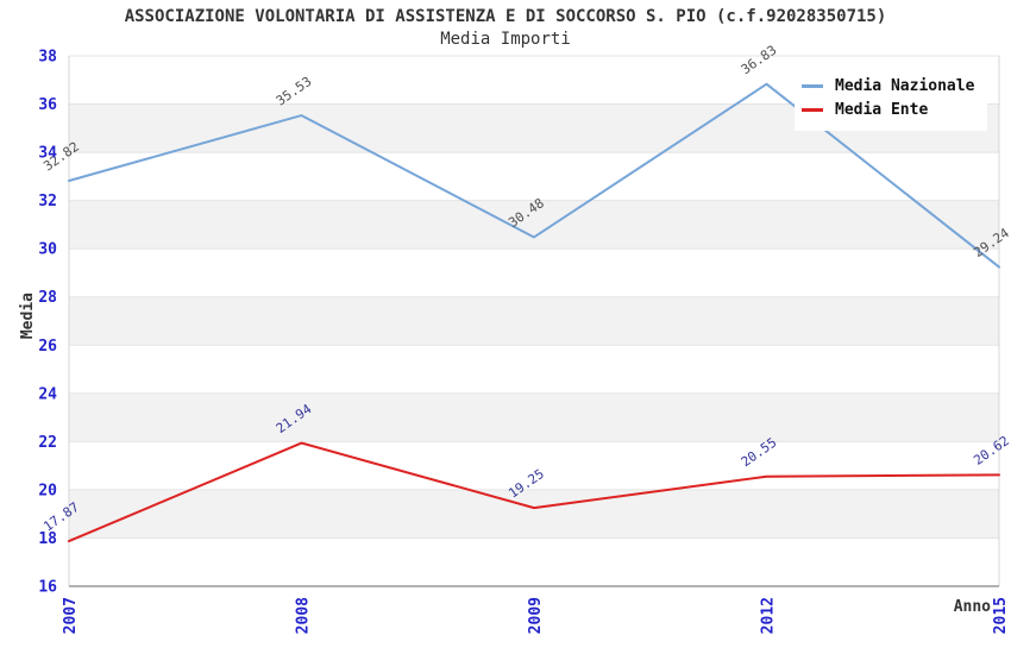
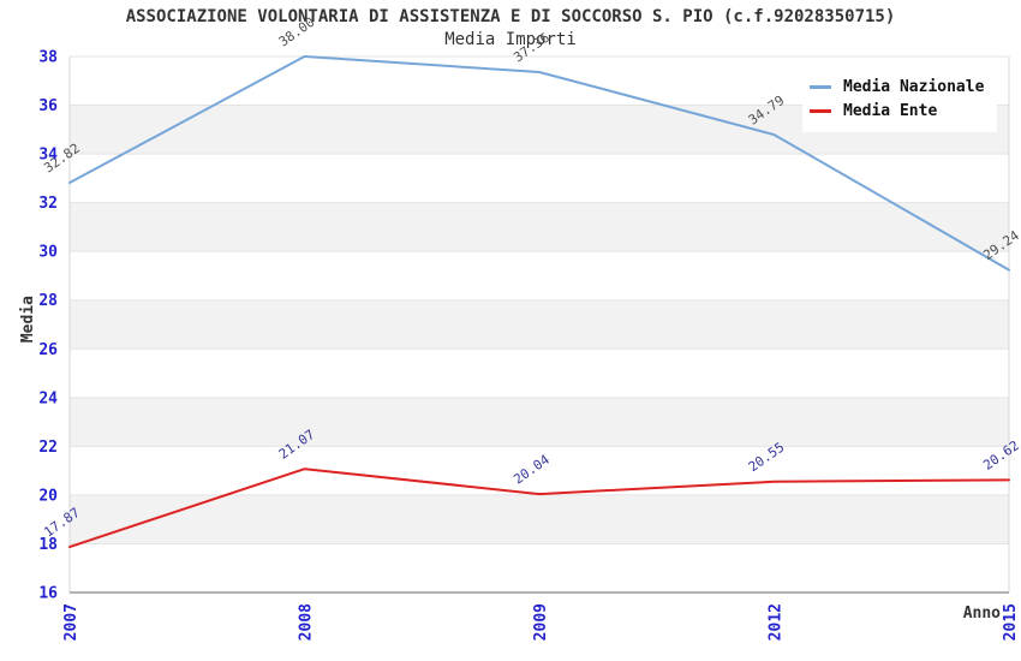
Media Nazionale/2008: 35.53 -> 38.00
Media Ente/2008: 21.94 -> 21.07
Media Nazionale/2009: 30.48 -> 37.36
Media Ente/2009: 19.25 -> 20.04
Media Nazionale/2012: 36.83 -> 34.79
